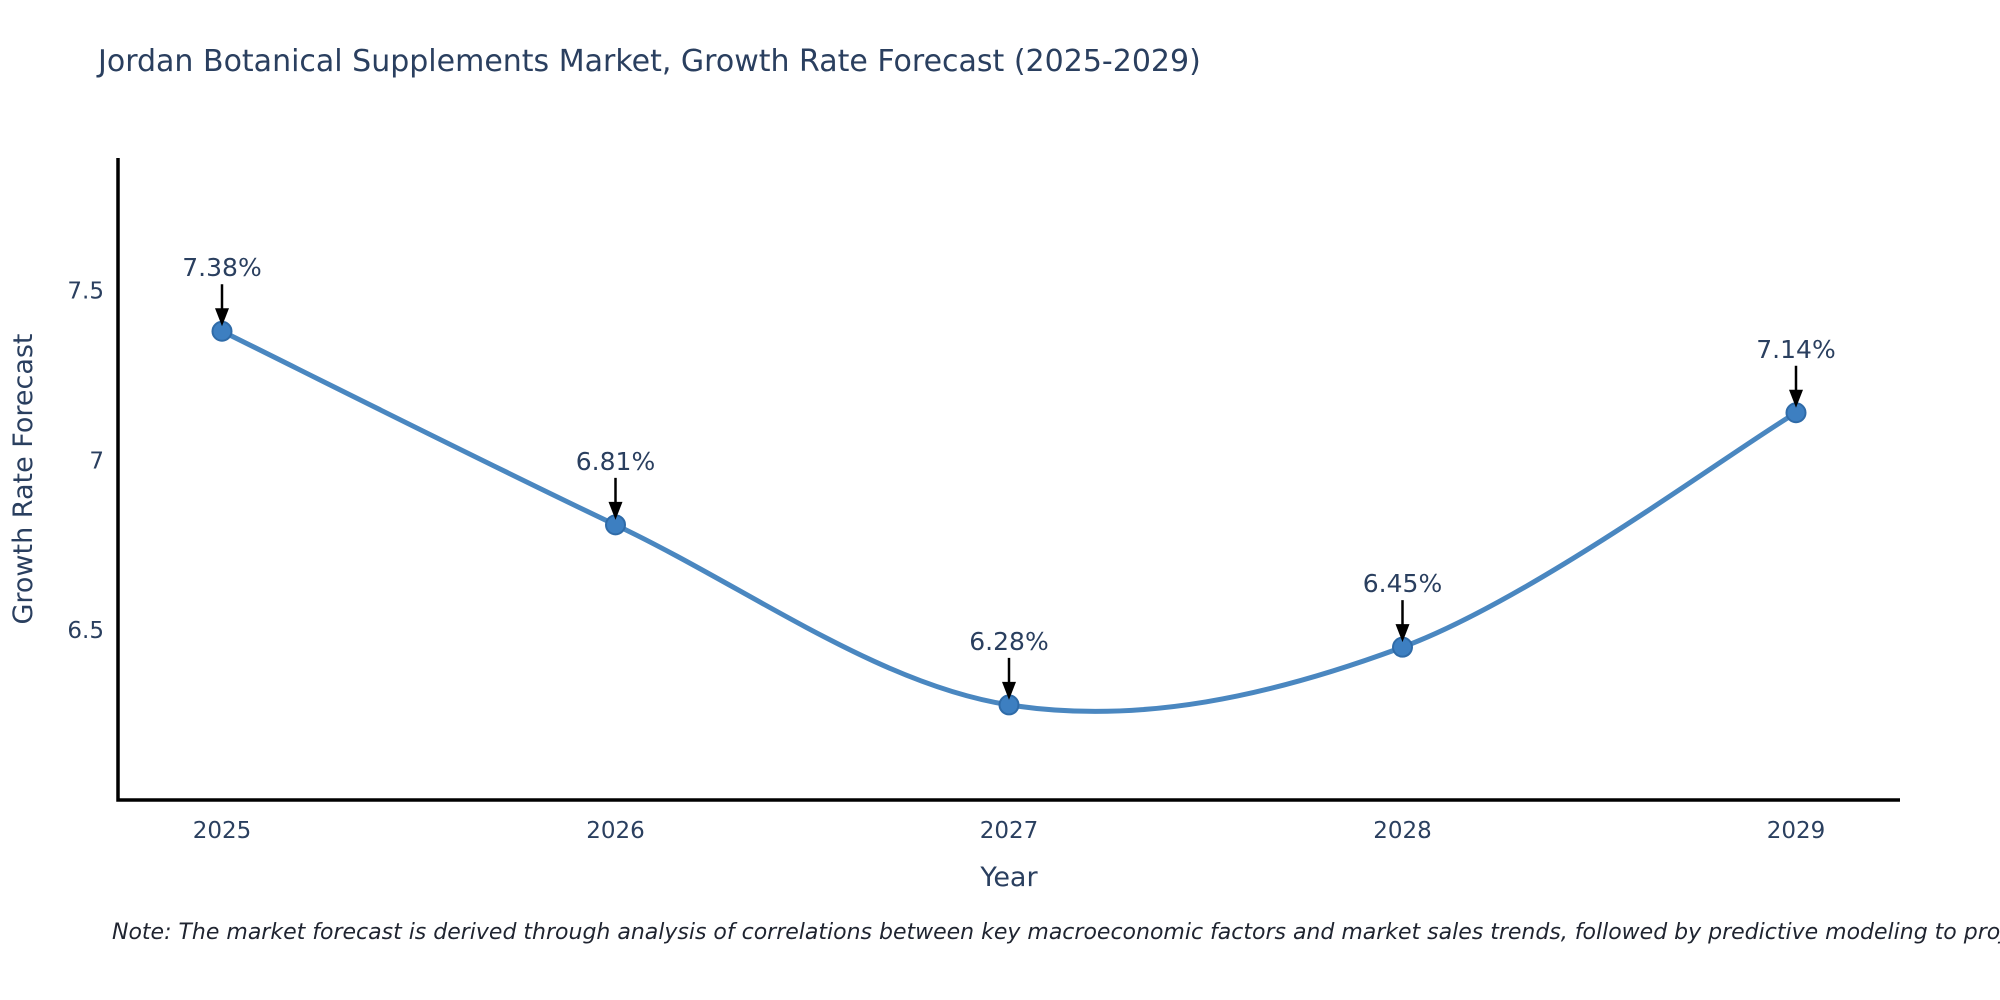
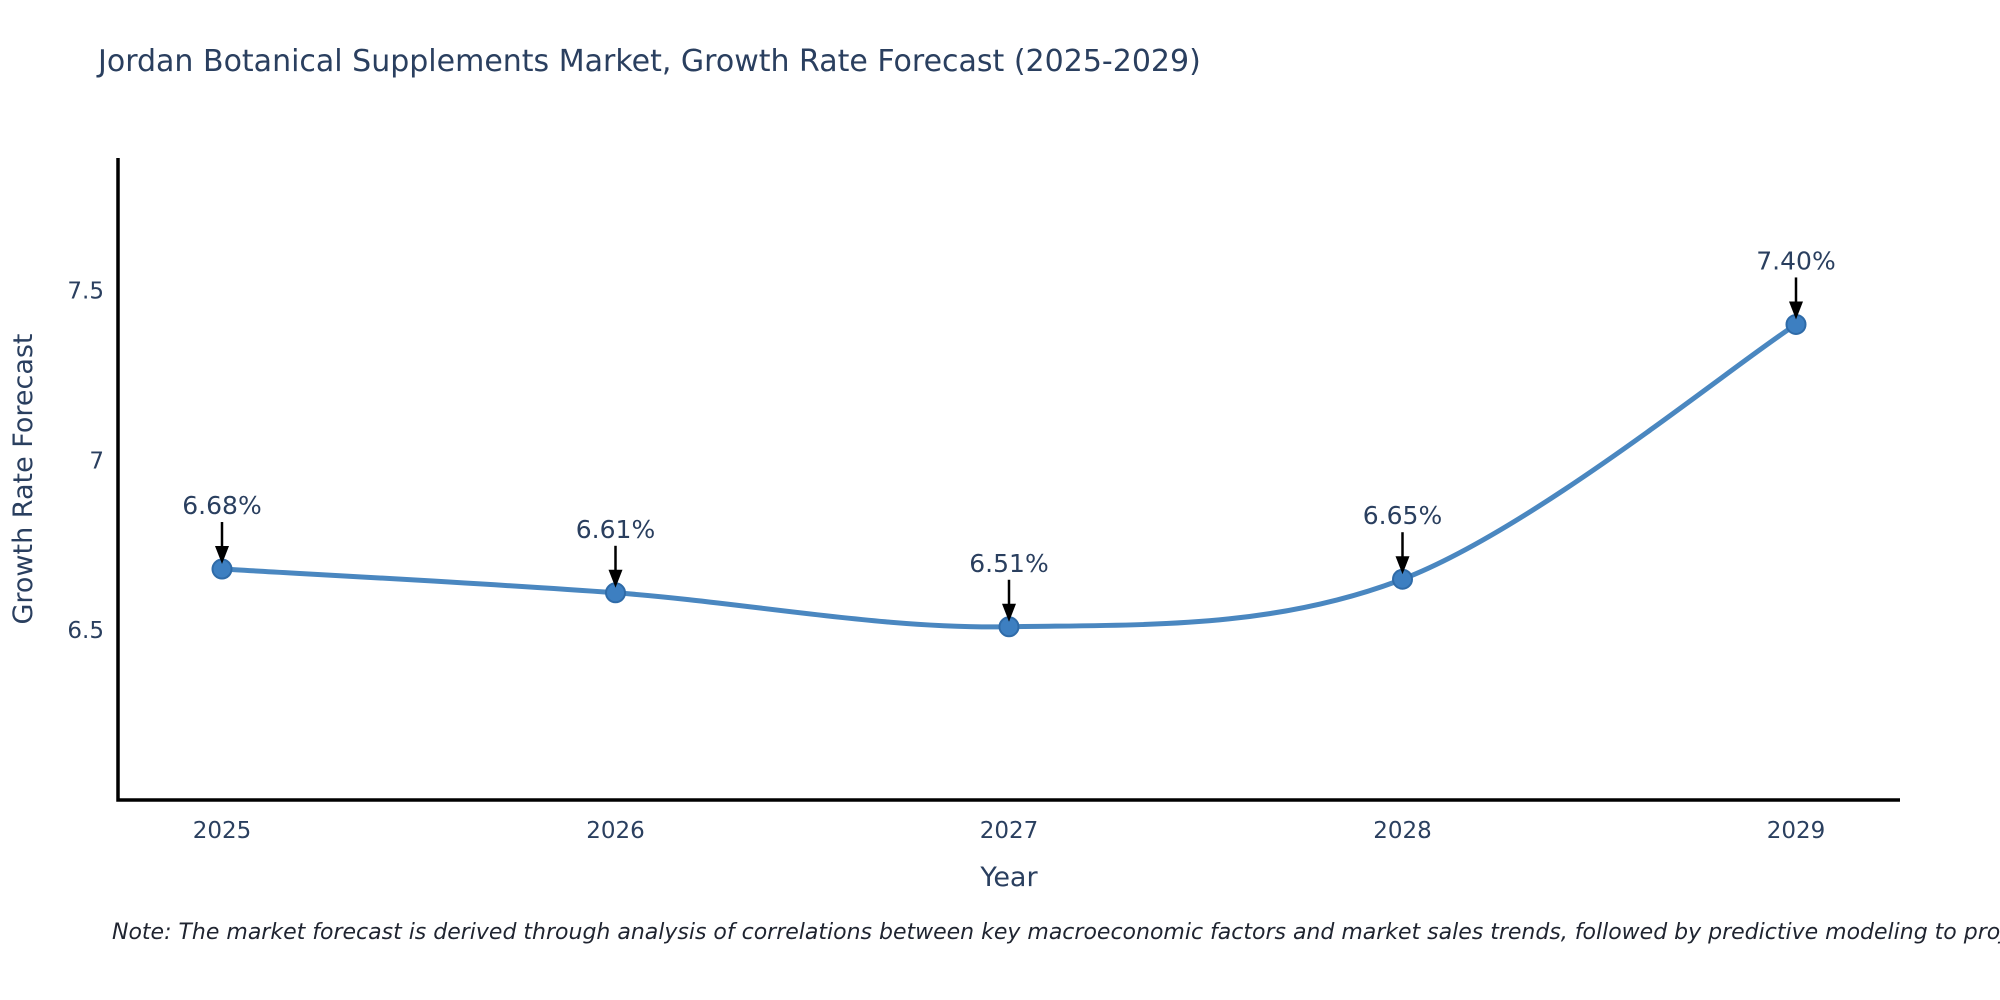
2025: 7.38% -> 6.68%
2026: 6.81% -> 6.61%
2027: 6.28% -> 6.51%
2028: 6.45% -> 6.65%
2029: 7.14% -> 7.40%
